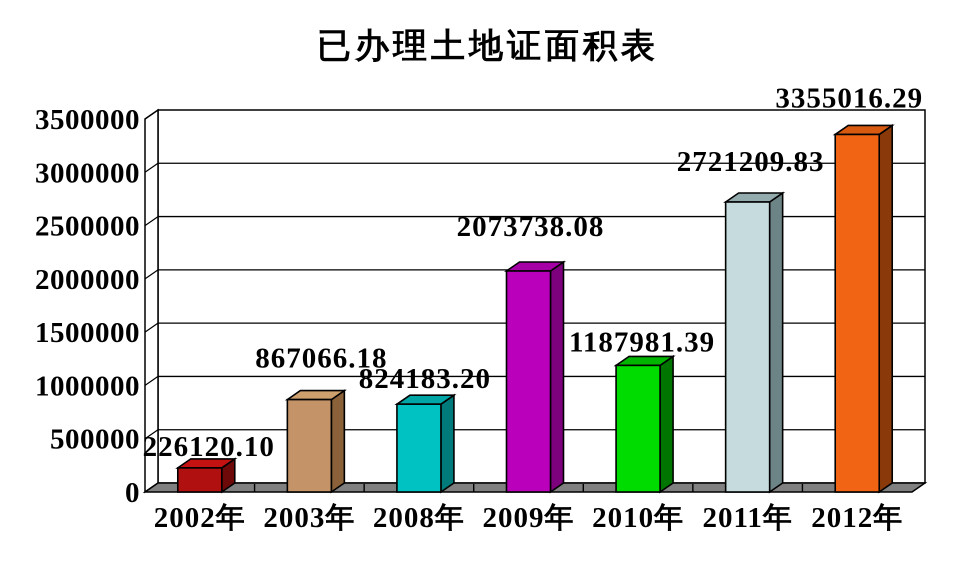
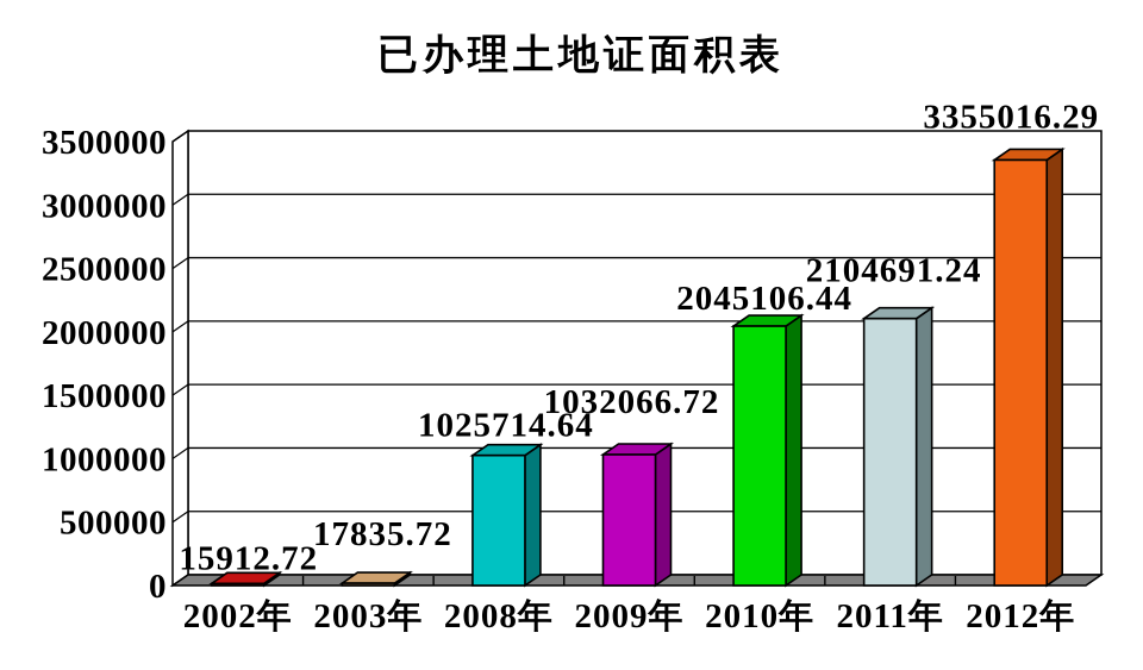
2002年: 226120.10 -> 15912.72
2003年: 867066.18 -> 17835.72
2008年: 824183.20 -> 1025714.64
2009年: 2073738.08 -> 1032066.72
2010年: 1187981.39 -> 2045106.44
2011年: 2721209.83 -> 2104691.24
